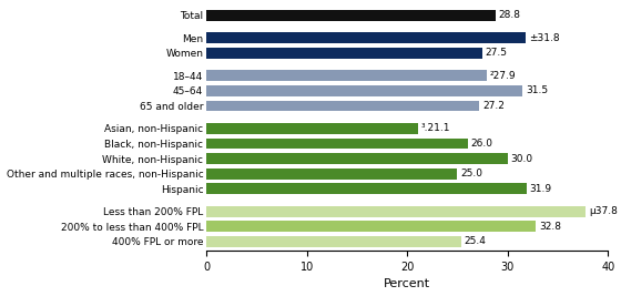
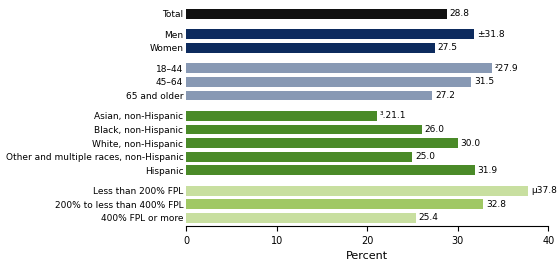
18–44: 27.9 -> 33.8
